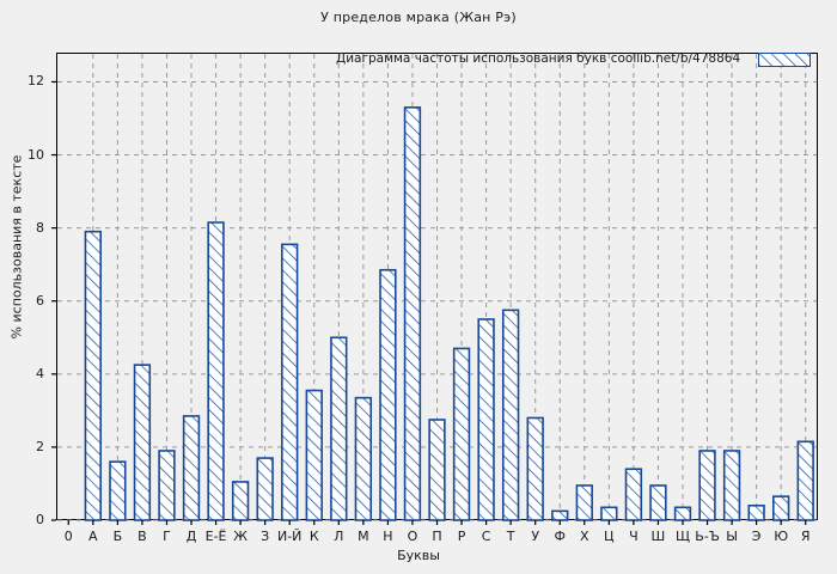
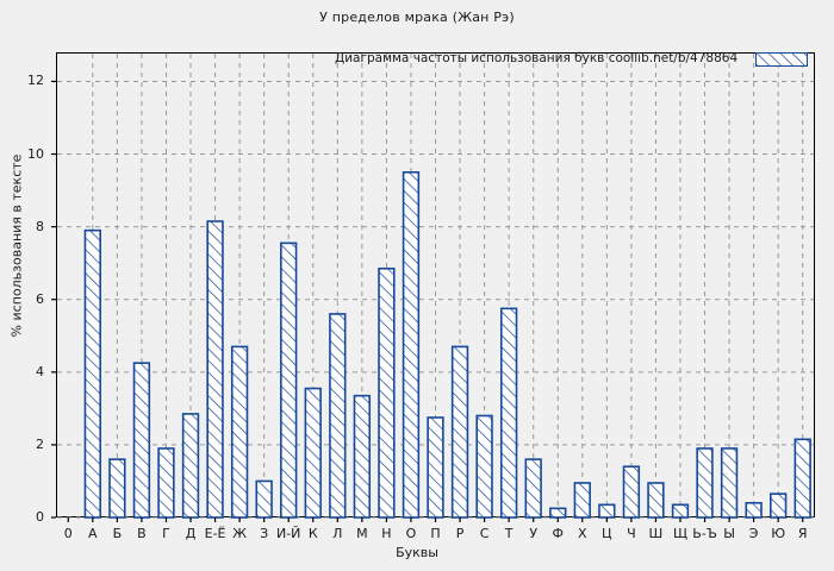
Ж: 1.1 -> 4.7
З: 1.7 -> 1.0
Л: 5.0 -> 5.6
О: 11.3 -> 9.5
С: 5.5 -> 2.8
У: 2.8 -> 1.6
